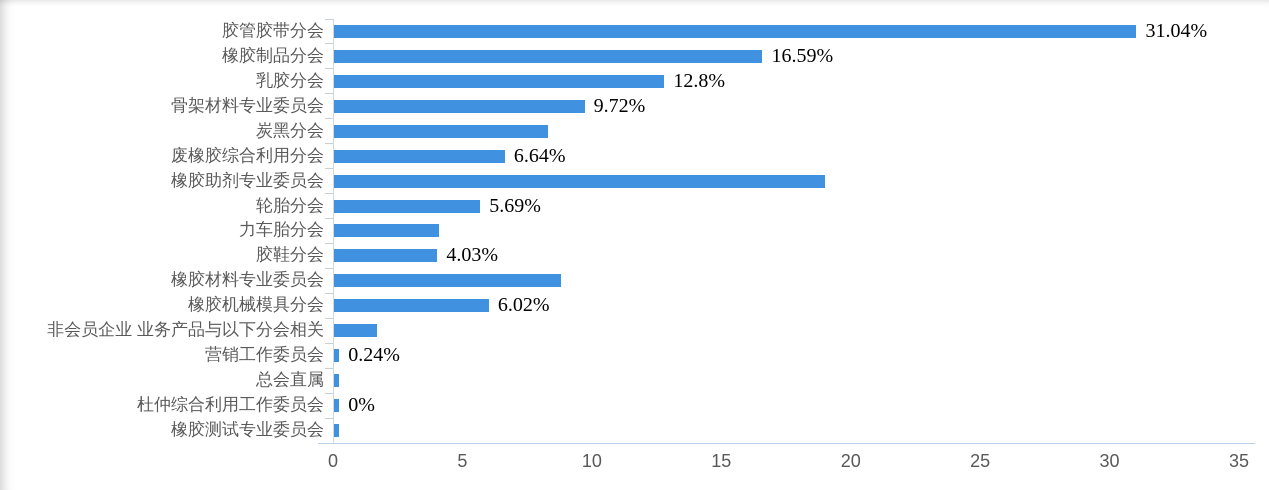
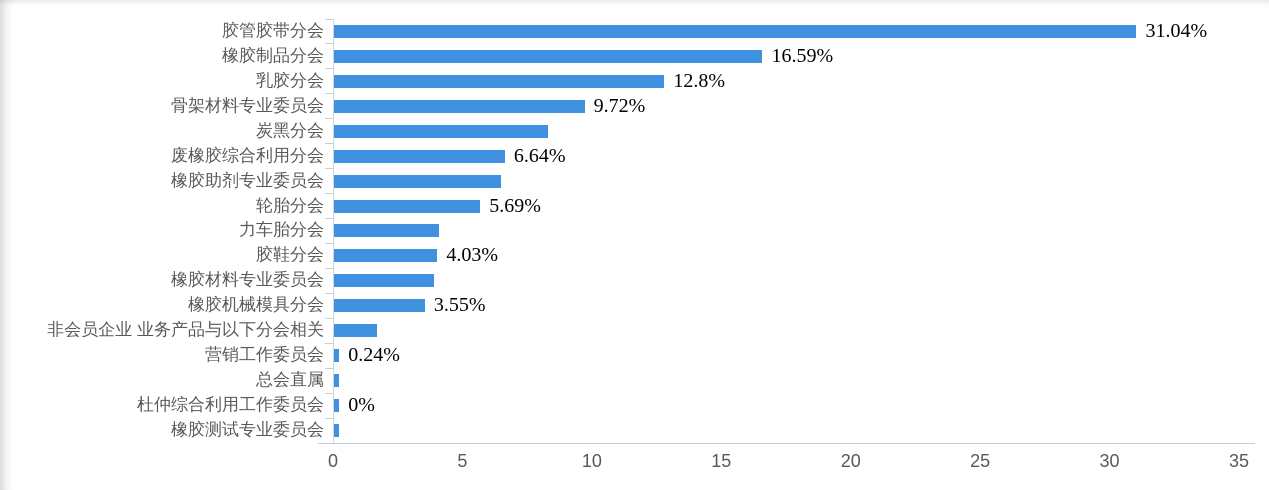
橡胶助剂专业委员会: 19.0 -> 6.5
橡胶材料专业委员会: 8.8 -> 3.9
橡胶机械模具分会: 6.02% -> 3.55%
